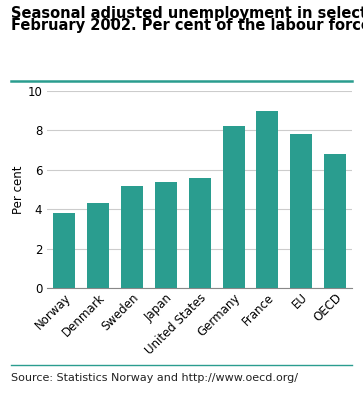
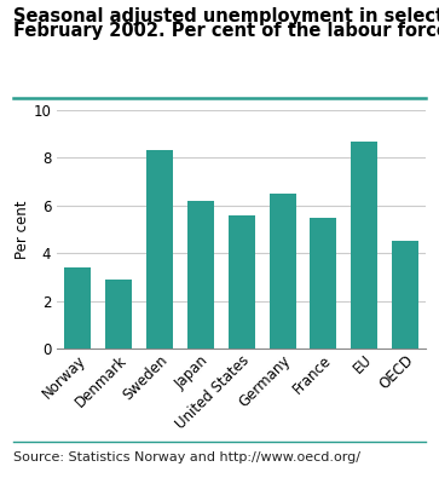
Norway: 3.8 -> 3.4
Denmark: 4.3 -> 2.9
Sweden: 5.2 -> 8.3
Japan: 5.4 -> 6.2
Germany: 8.2 -> 6.5
France: 9.0 -> 5.5
EU: 7.8 -> 8.7
OECD: 6.8 -> 4.5
